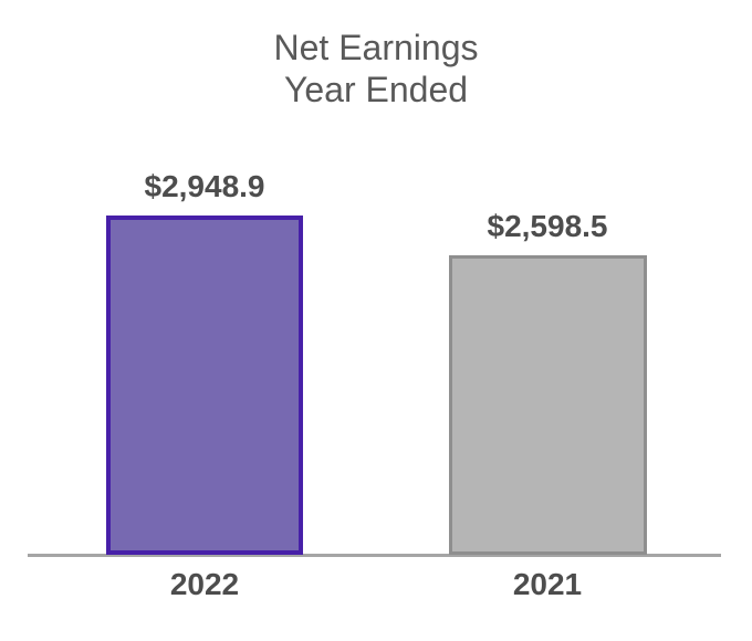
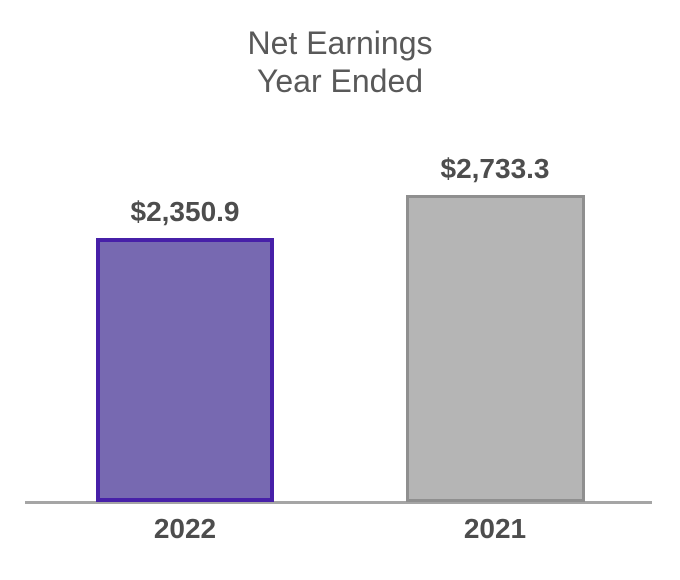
2022: $2,948.9 -> $2,350.9
2021: $2,598.5 -> $2,733.3
